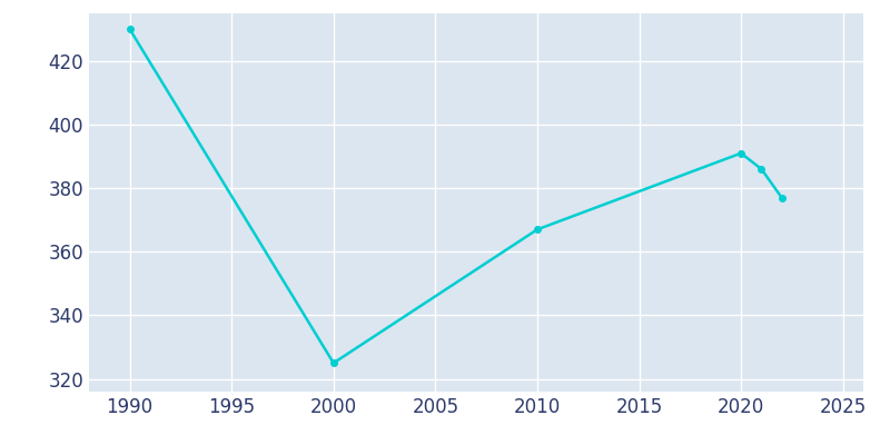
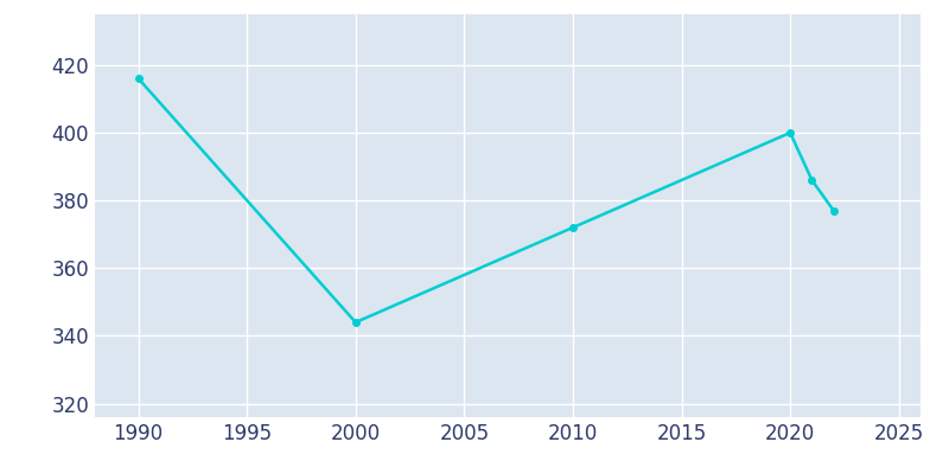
1990: 430 -> 416
2000: 325 -> 344
2010: 367 -> 372
2020: 391 -> 400
